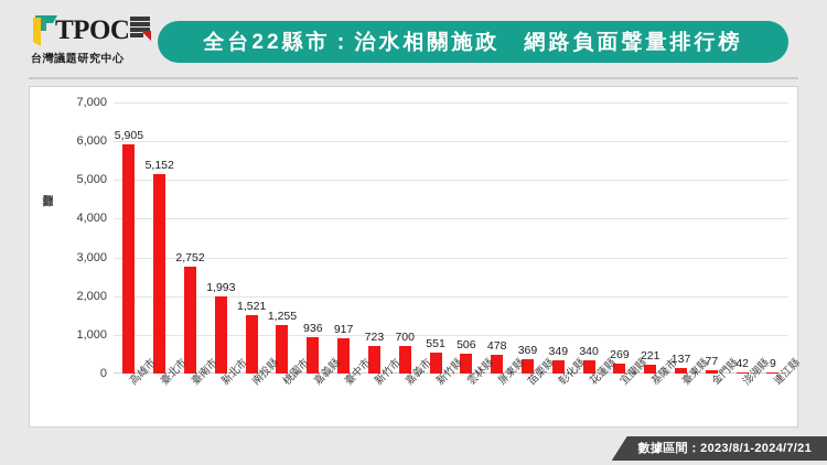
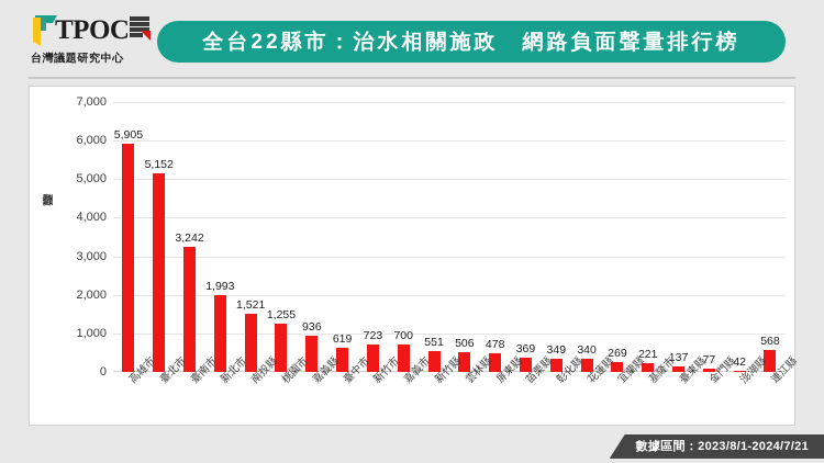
臺南市: 2,752 -> 3,242
臺中市: 917 -> 619
連江縣: 9 -> 568
